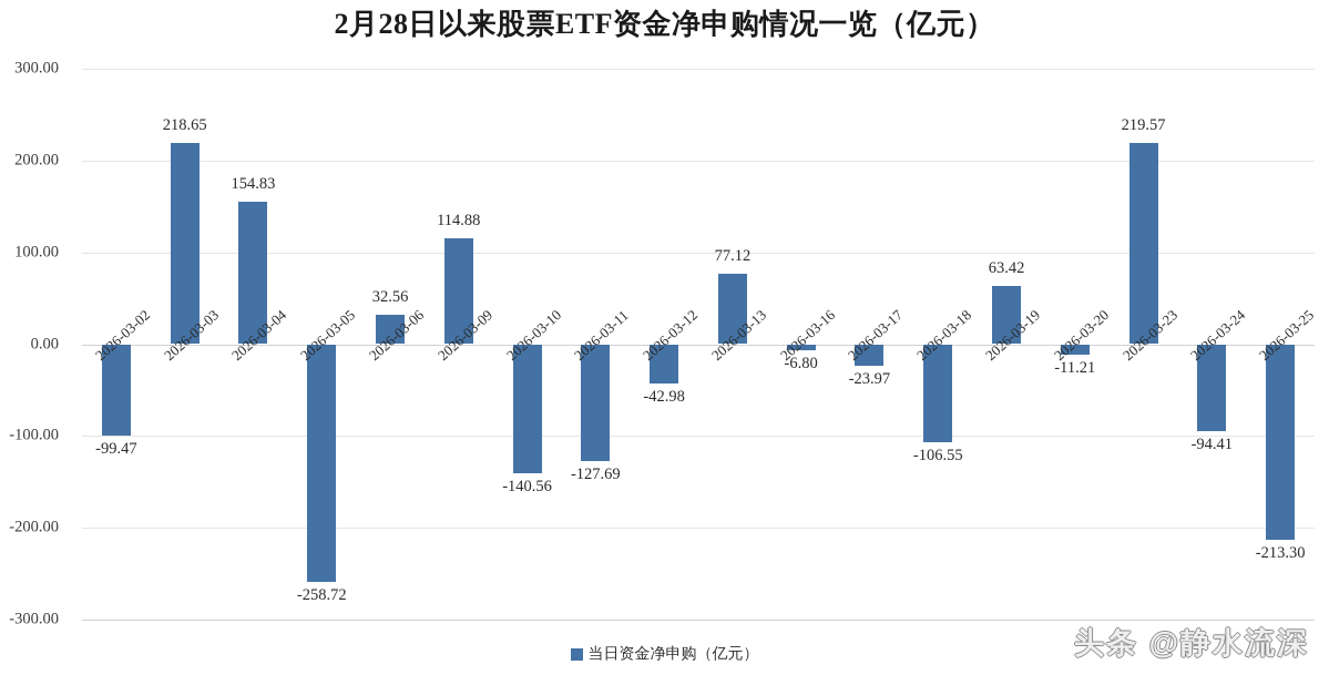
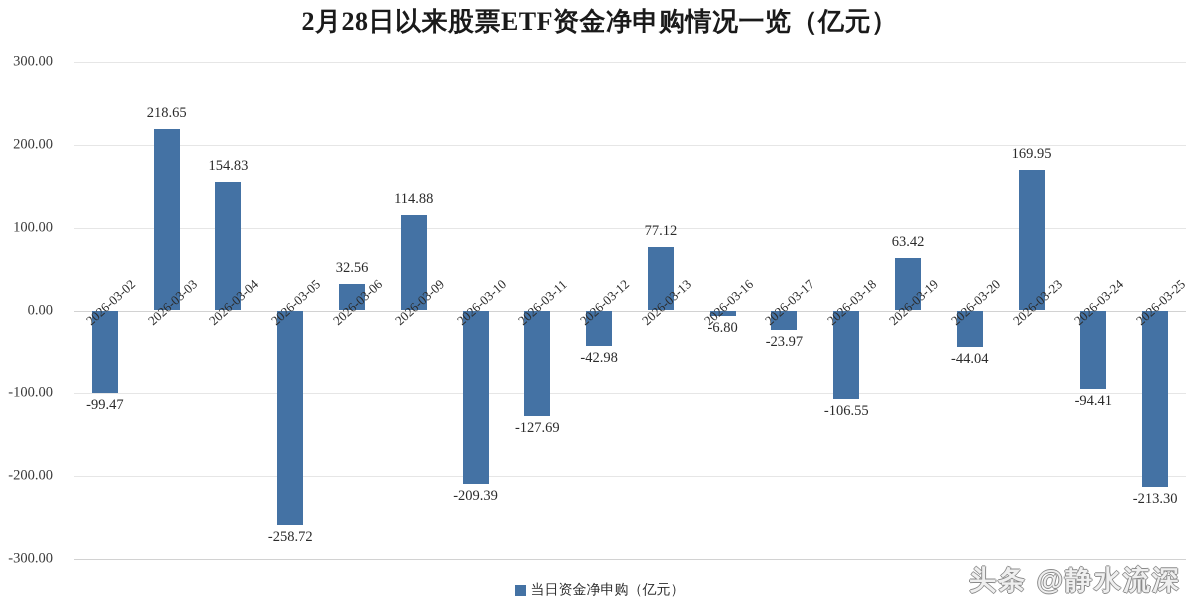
2026-03-10: -140.56 -> -209.39
2026-03-20: -11.21 -> -44.04
2026-03-23: 219.57 -> 169.95
